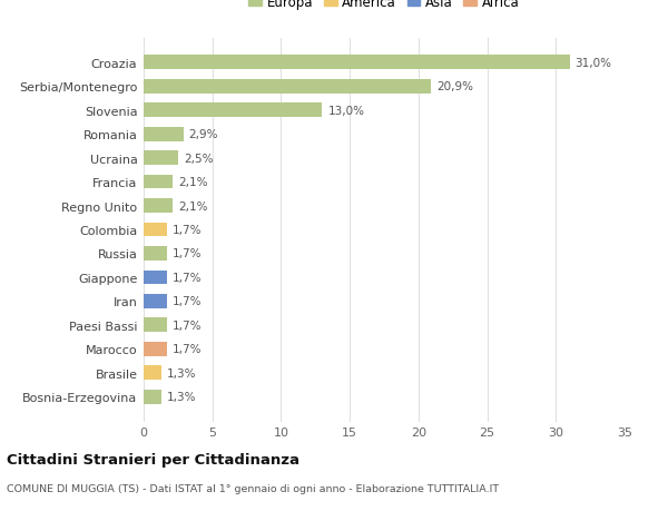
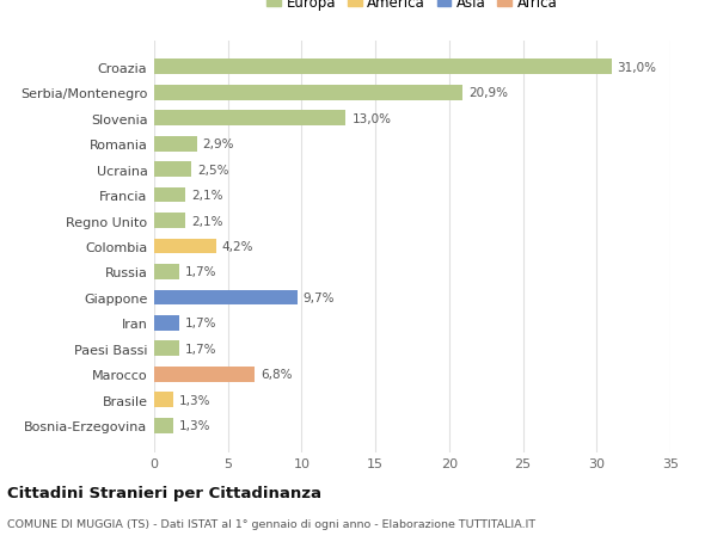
Colombia: 1,7% -> 4,2%
Giappone: 1,7% -> 9,7%
Marocco: 1,7% -> 6,8%
